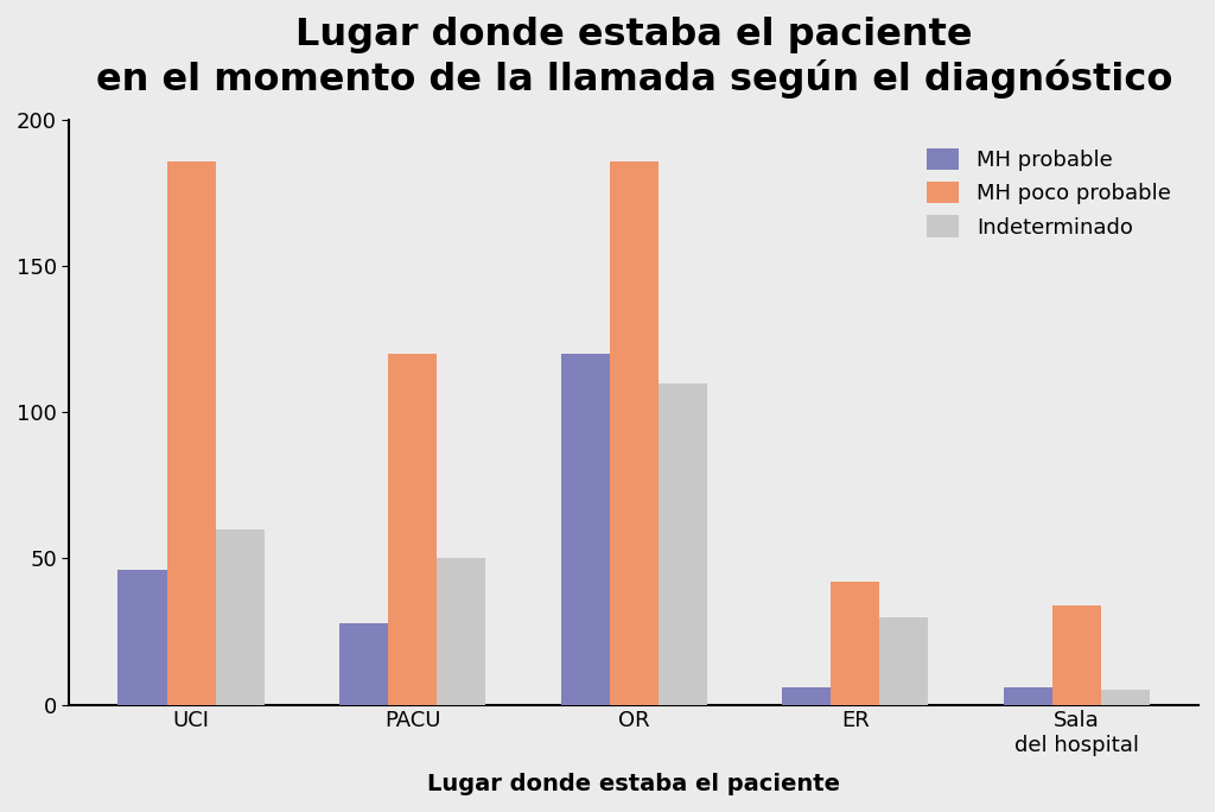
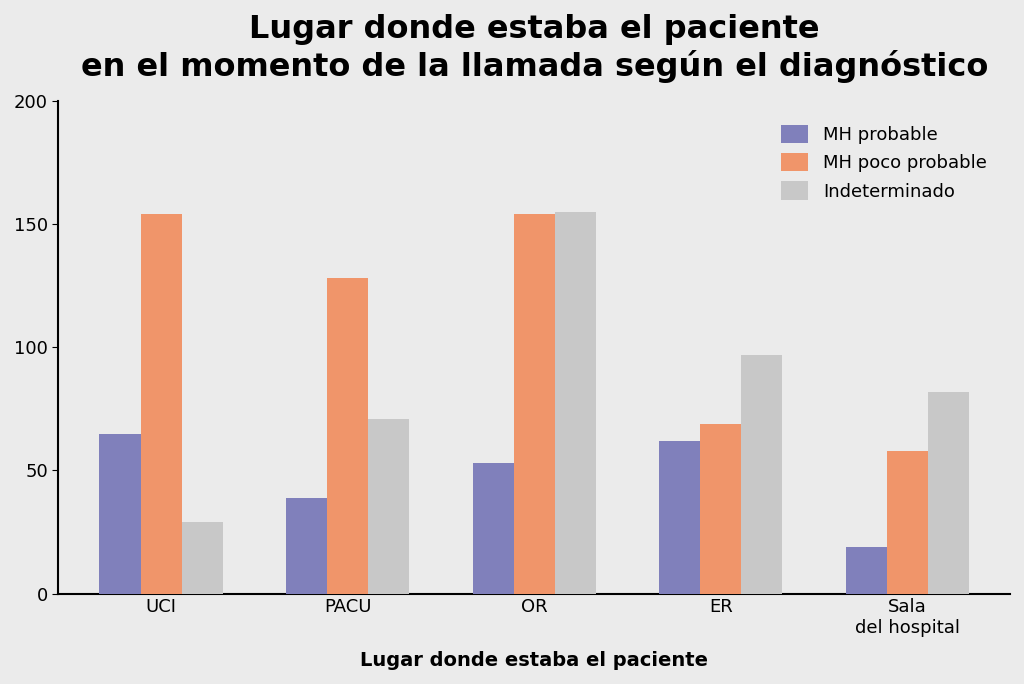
MH probable/UCI: 46 -> 65
MH poco probable/UCI: 186 -> 154
Indeterminado/UCI: 60 -> 29
MH probable/PACU: 28 -> 39
MH poco probable/PACU: 120 -> 128
Indeterminado/PACU: 50 -> 71
MH probable/OR: 120 -> 53
MH poco probable/OR: 186 -> 154
Indeterminado/OR: 110 -> 155
MH probable/ER: 6 -> 62
MH poco probable/ER: 42 -> 69
Indeterminado/ER: 30 -> 97
MH probable/Sala del hospital: 6 -> 19
MH poco probable/Sala del hospital: 34 -> 58
Indeterminado/Sala del hospital: 5 -> 82
